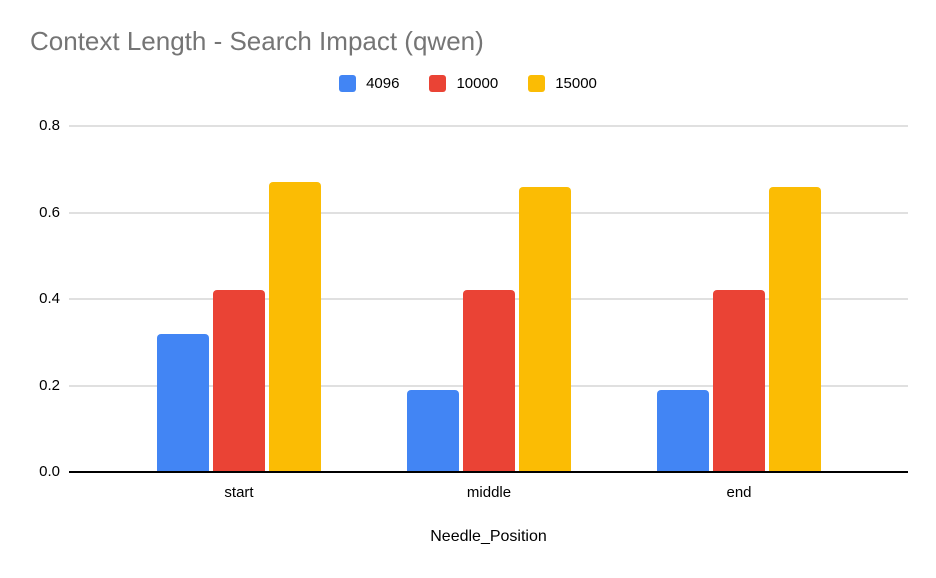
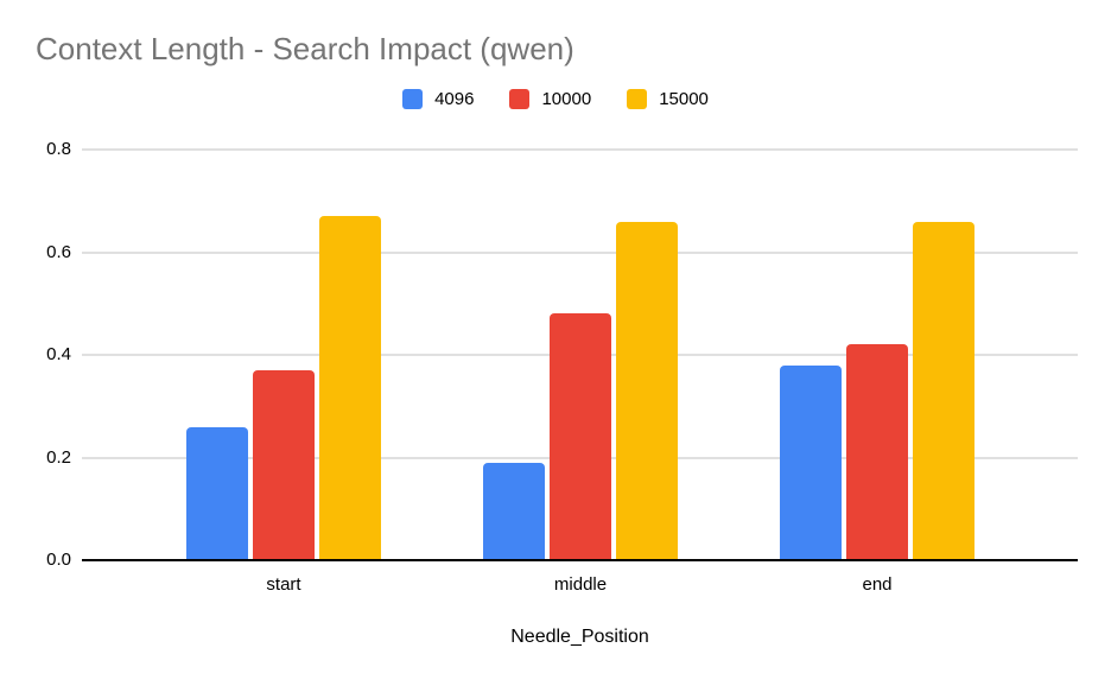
4096/start: 0.32 -> 0.26
10000/start: 0.42 -> 0.37
10000/middle: 0.42 -> 0.48
4096/end: 0.19 -> 0.38
